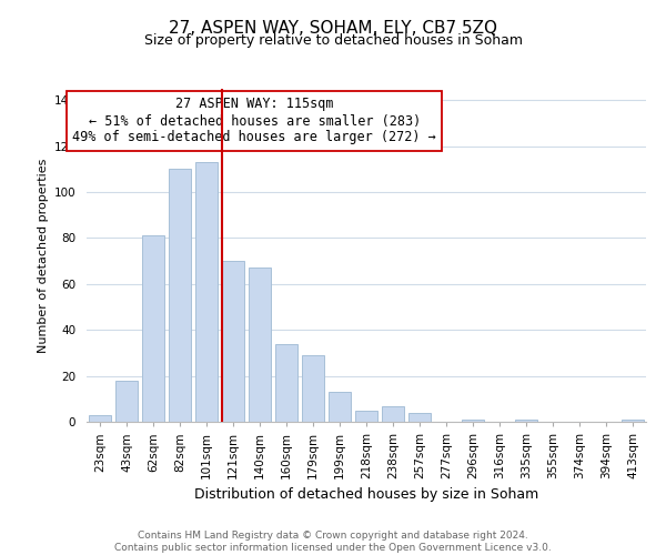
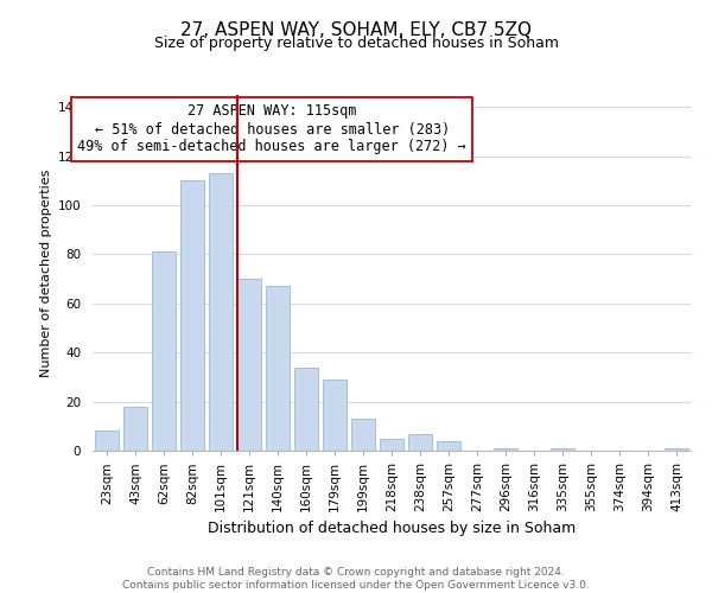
23sqm: 3 -> 8
